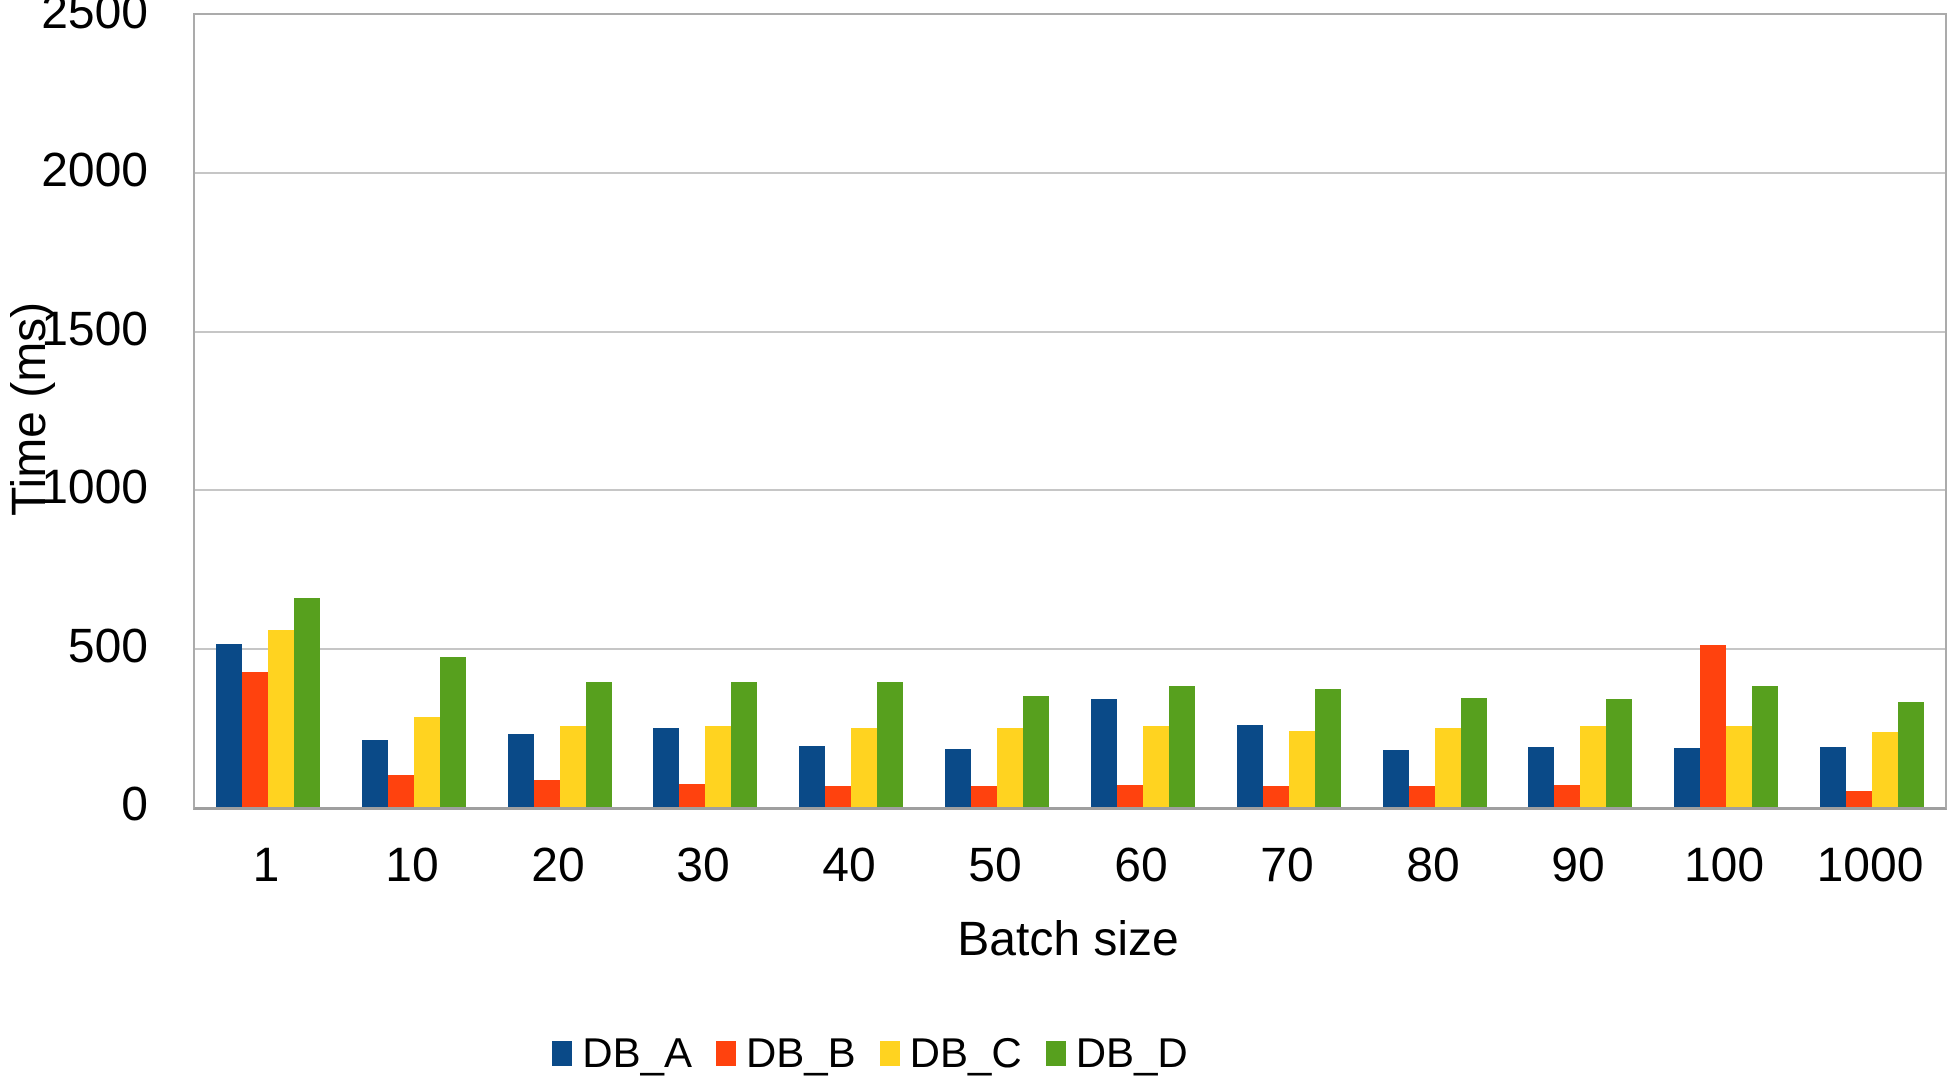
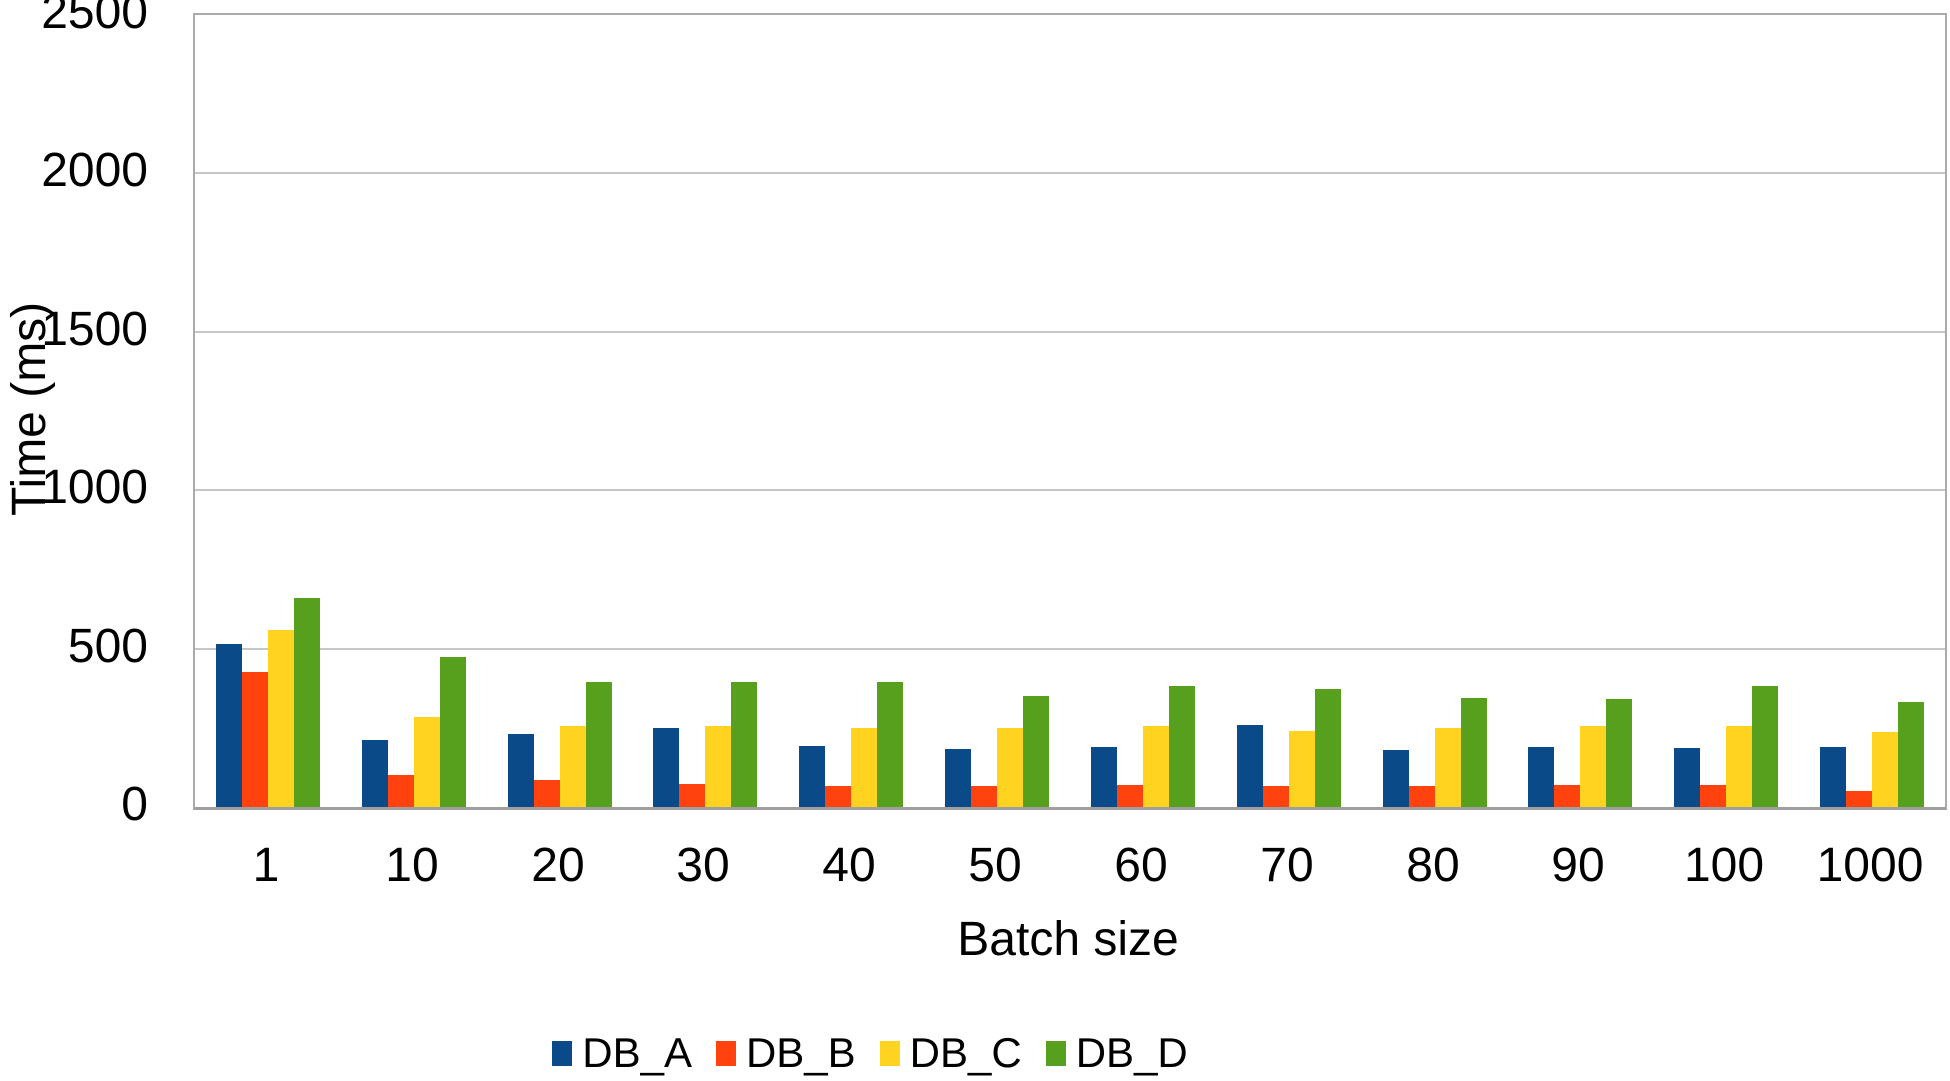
DB_A/60: 340 -> 190
DB_B/100: 510 -> 70
